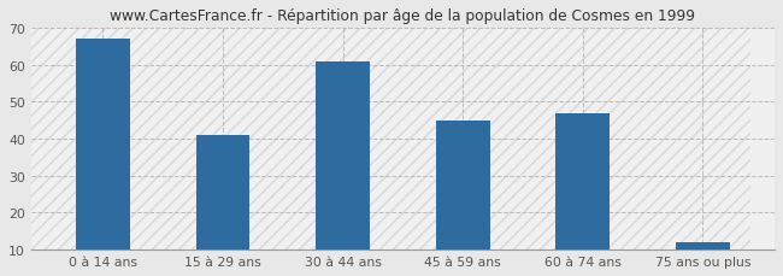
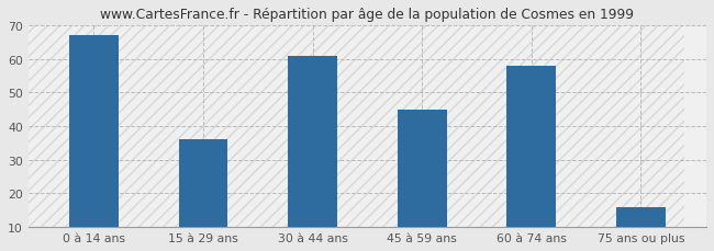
15 à 29 ans: 41 -> 36
60 à 74 ans: 47 -> 58
75 ans ou plus: 12 -> 16
